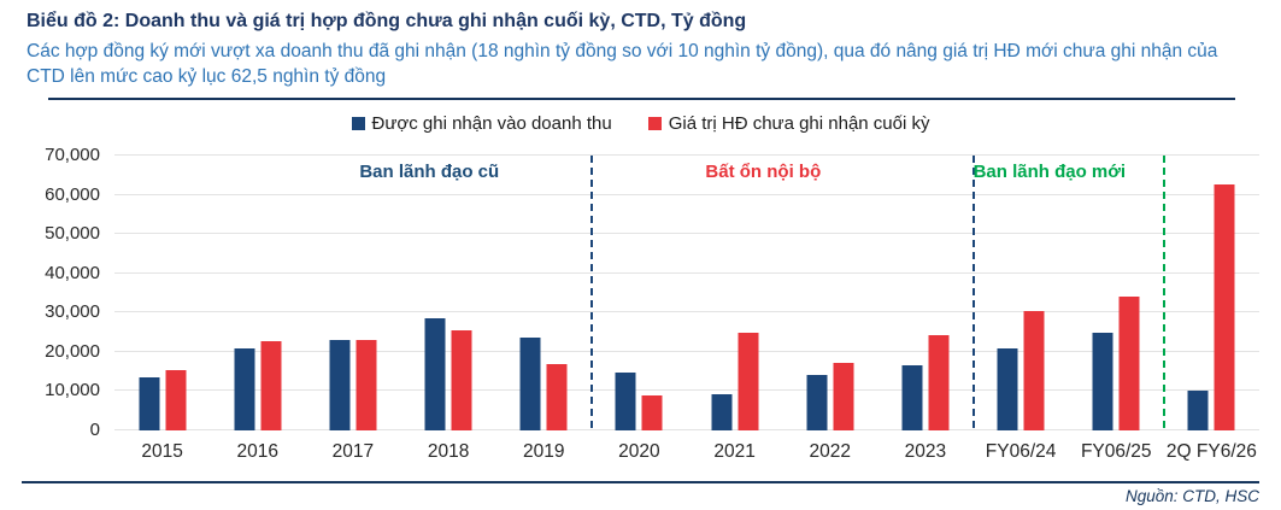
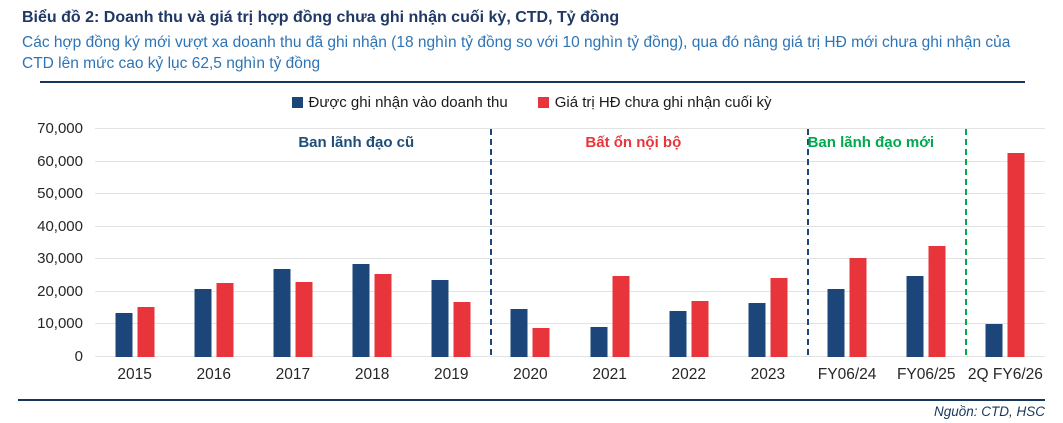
Được ghi nhận vào doanh thu/2017: 23000 -> 27000
